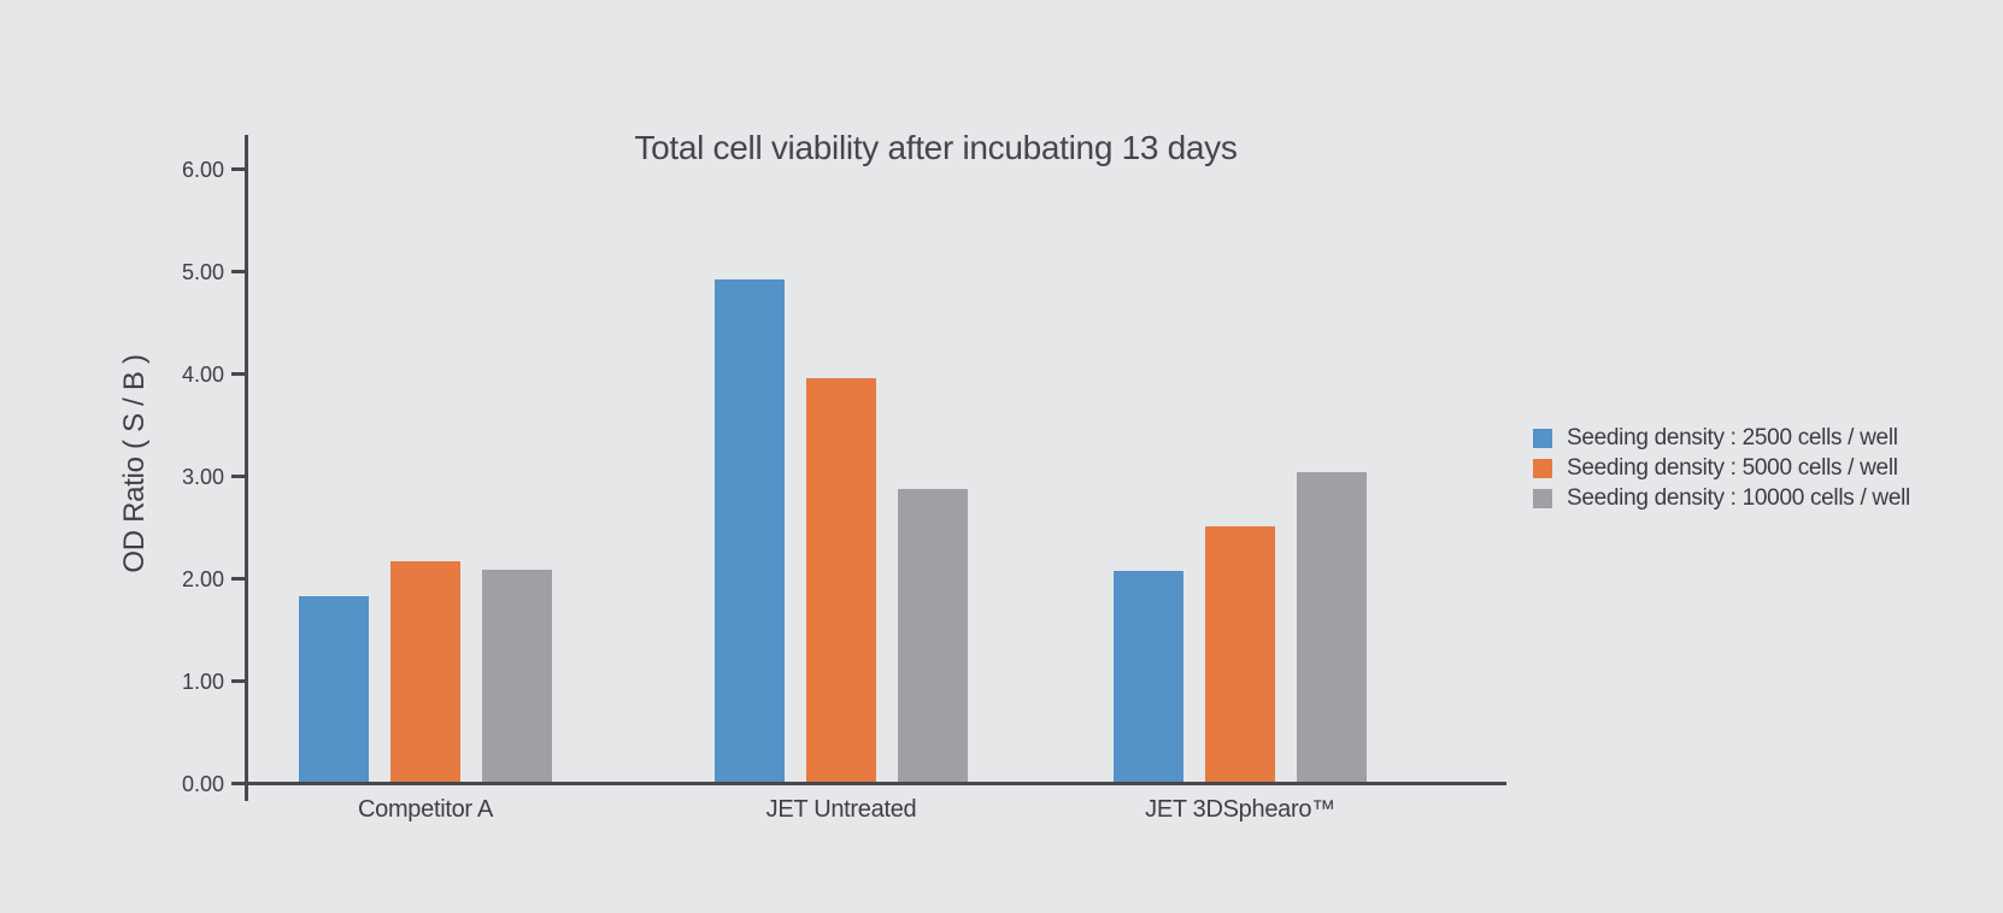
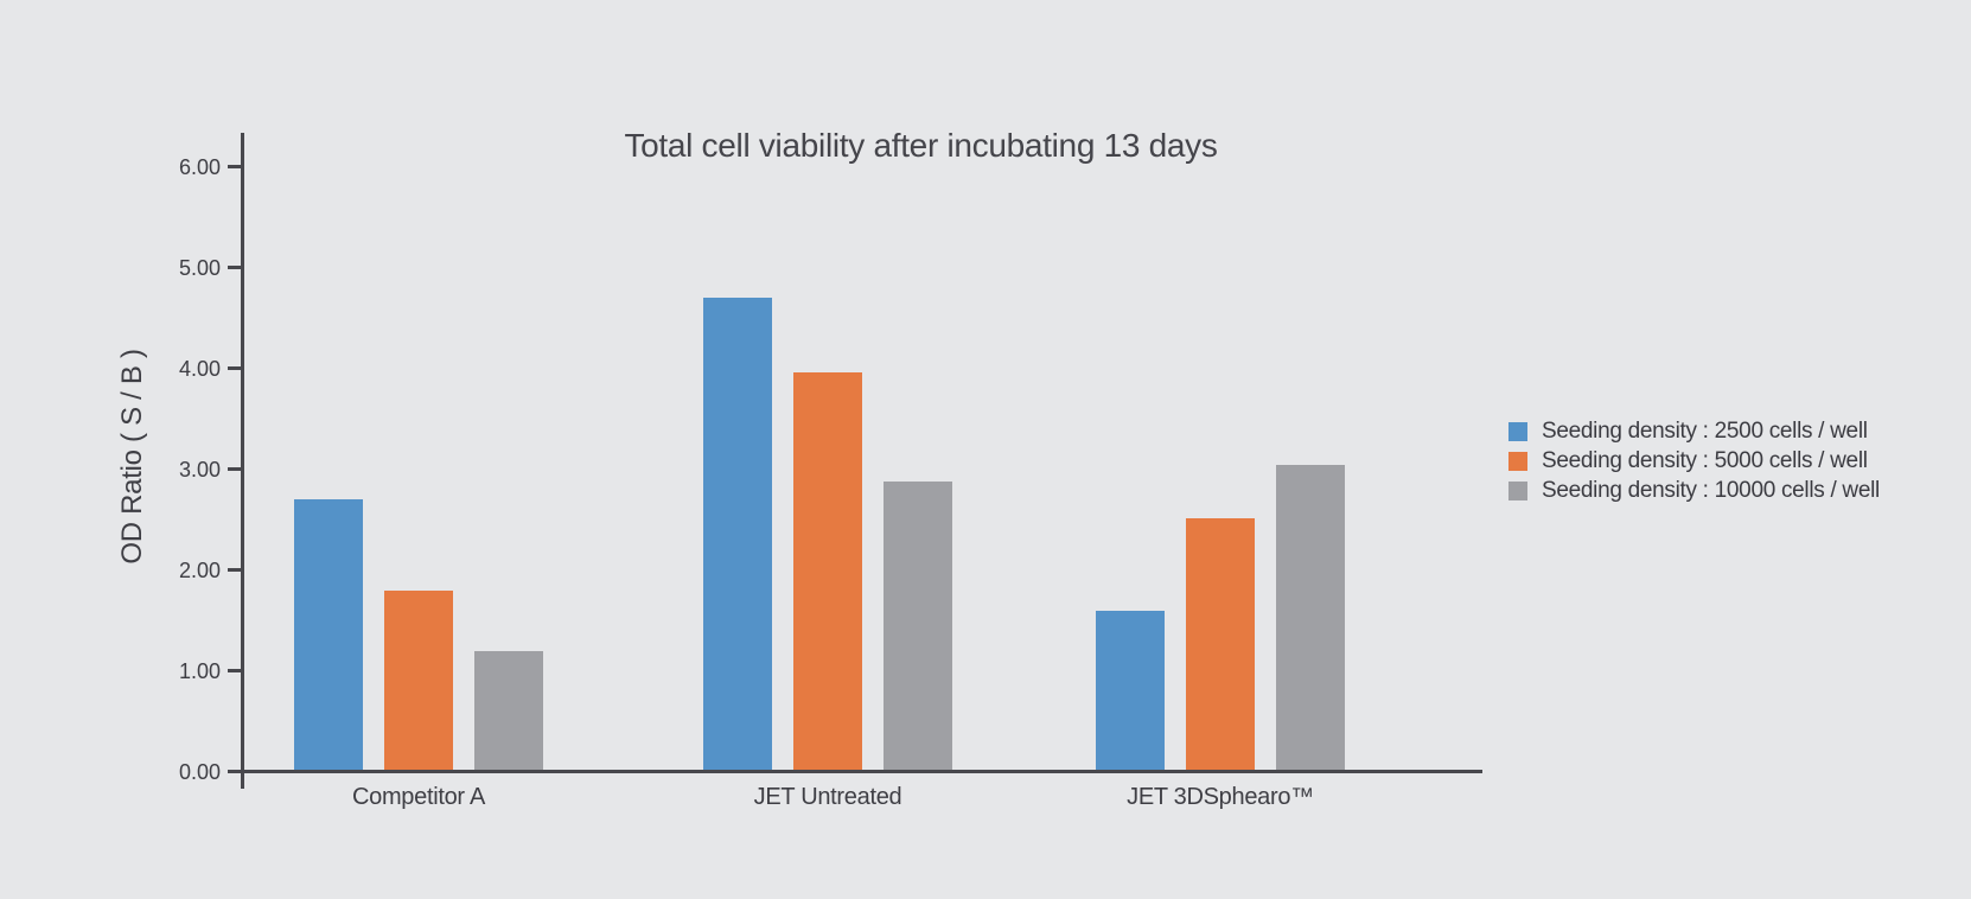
Seeding density : 2500 cells / well/Competitor A: 1.8 -> 2.7
Seeding density : 5000 cells / well/Competitor A: 2.2 -> 1.8
Seeding density : 10000 cells / well/Competitor A: 2.1 -> 1.2
Seeding density : 2500 cells / well/JET Untreated: 4.9 -> 4.7
Seeding density : 2500 cells / well/JET 3DSphearo™: 2.1 -> 1.6
